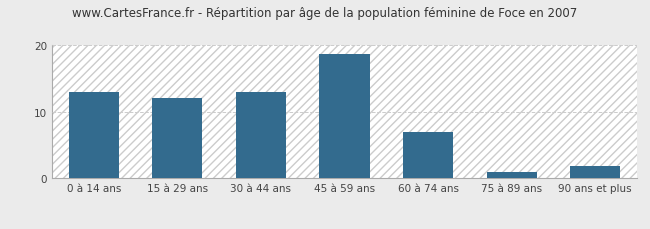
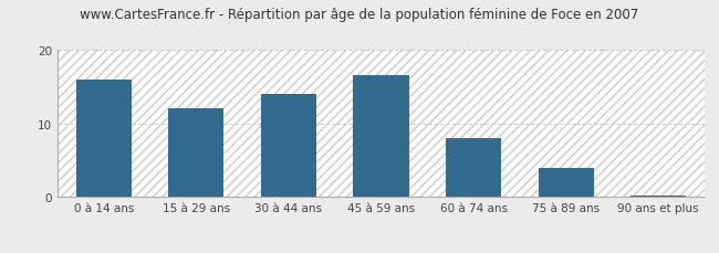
0 à 14 ans: 13.0 -> 16.0
30 à 44 ans: 13.0 -> 14.0
45 à 59 ans: 18.6 -> 16.5
60 à 74 ans: 7.0 -> 8.0
75 à 89 ans: 1.0 -> 4.0
90 ans et plus: 1.8 -> 0.2
